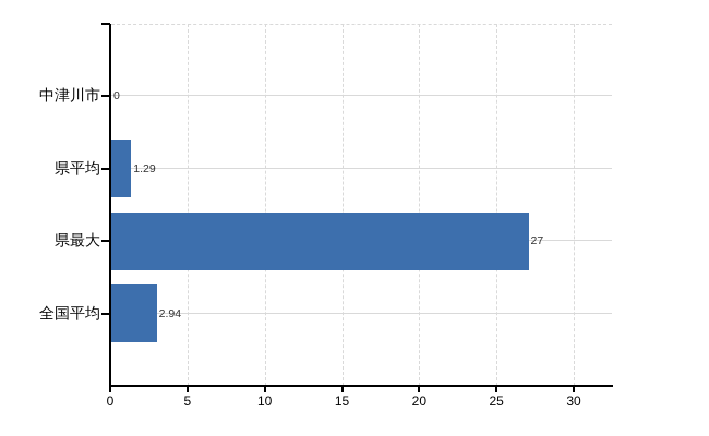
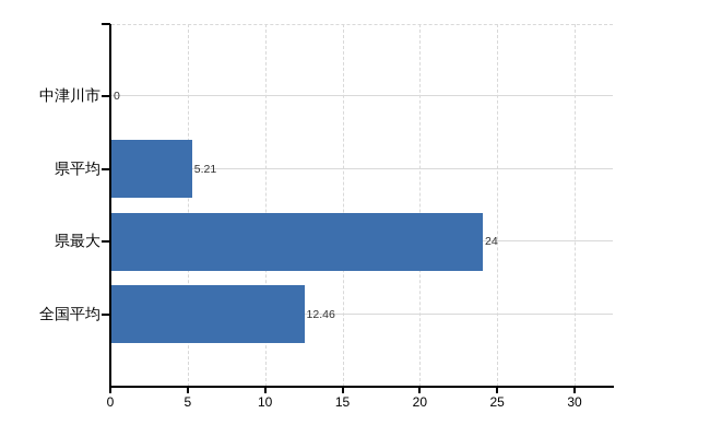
県平均: 1.29 -> 5.21
県最大: 27 -> 24
全国平均: 2.94 -> 12.46
